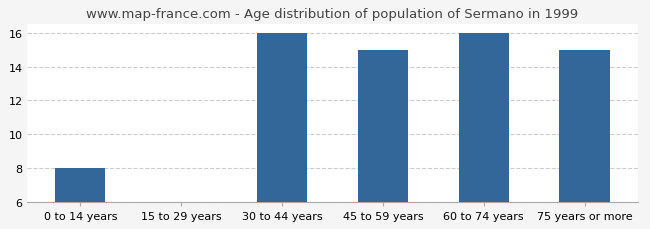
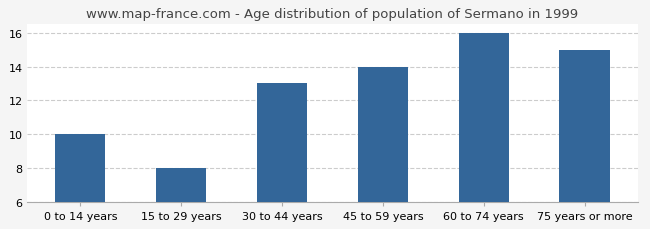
0 to 14 years: 8 -> 10
15 to 29 years: 6 -> 8
30 to 44 years: 16 -> 13
45 to 59 years: 15 -> 14
